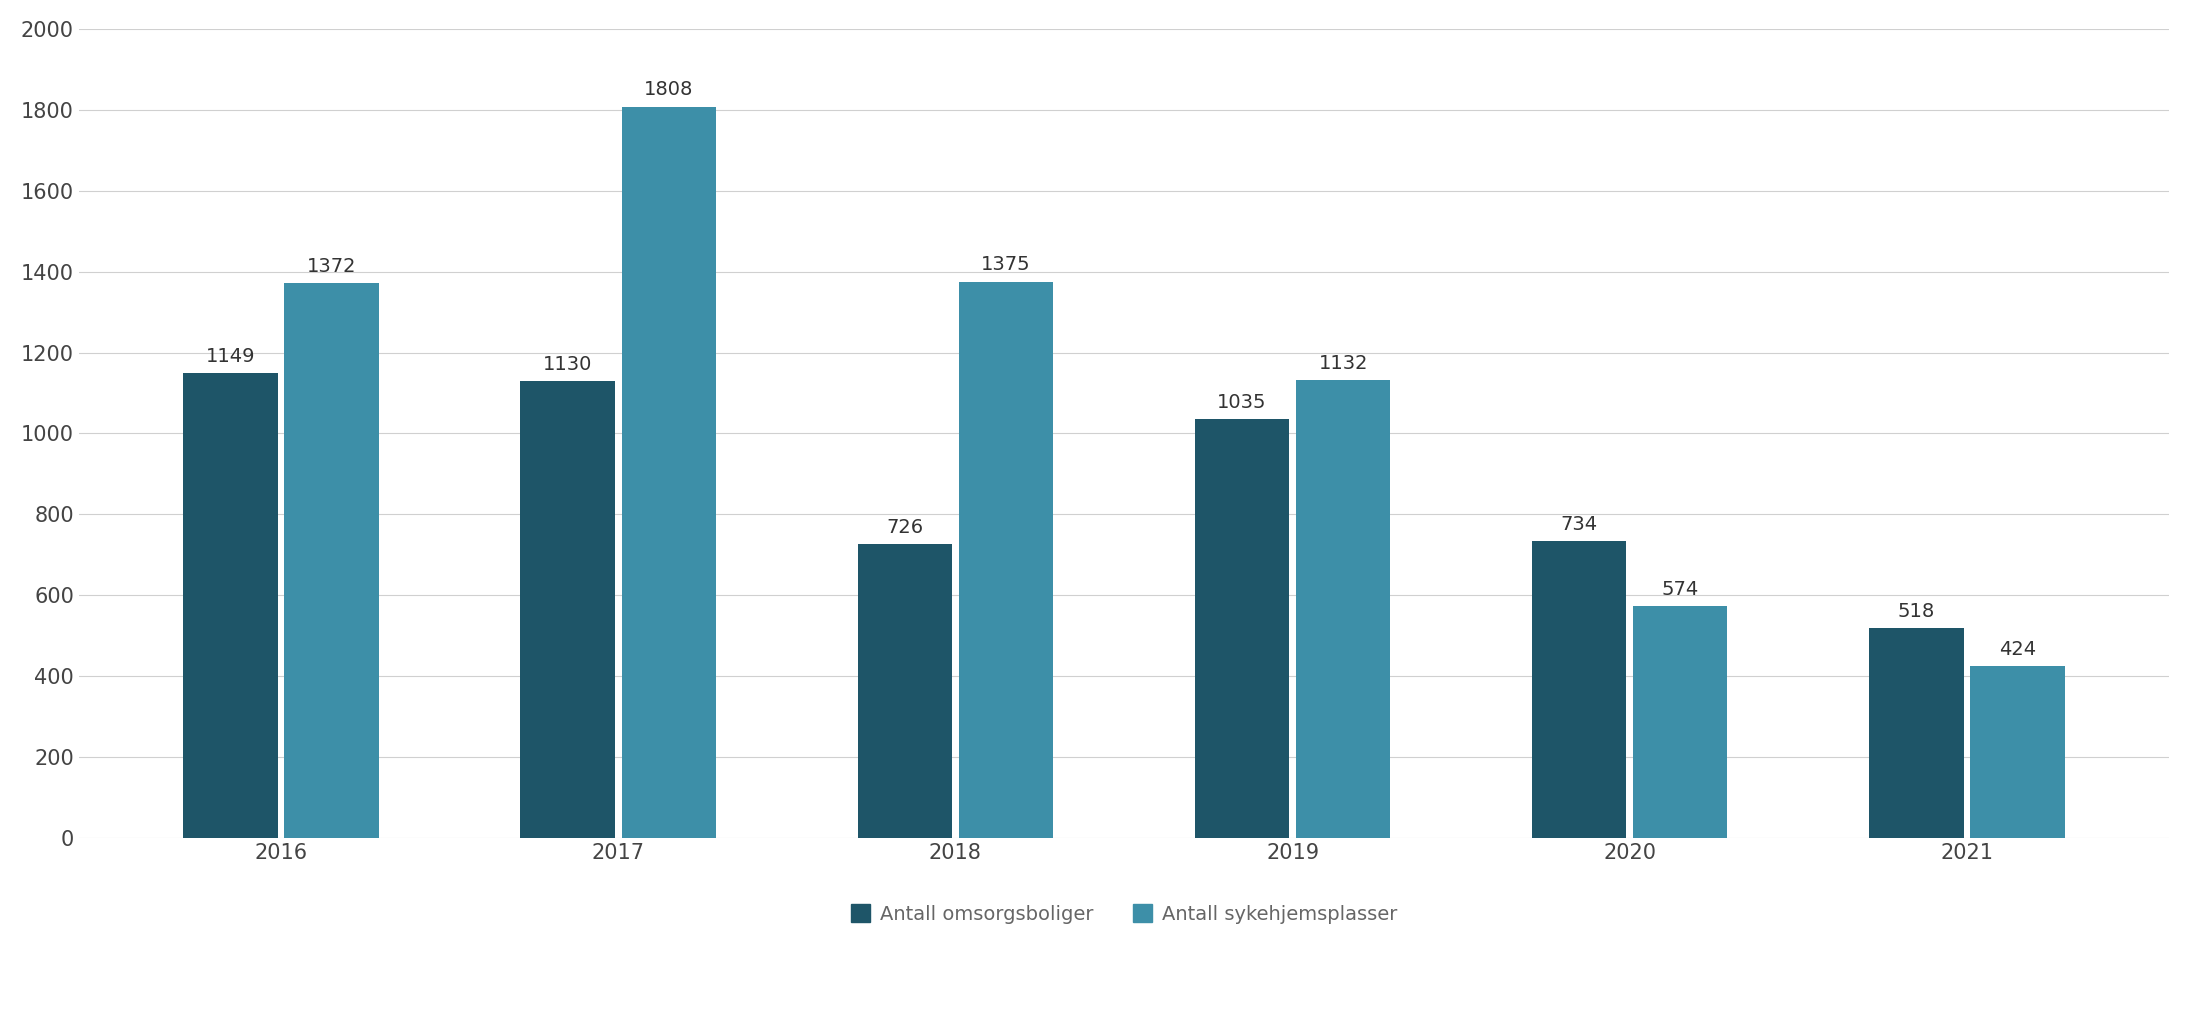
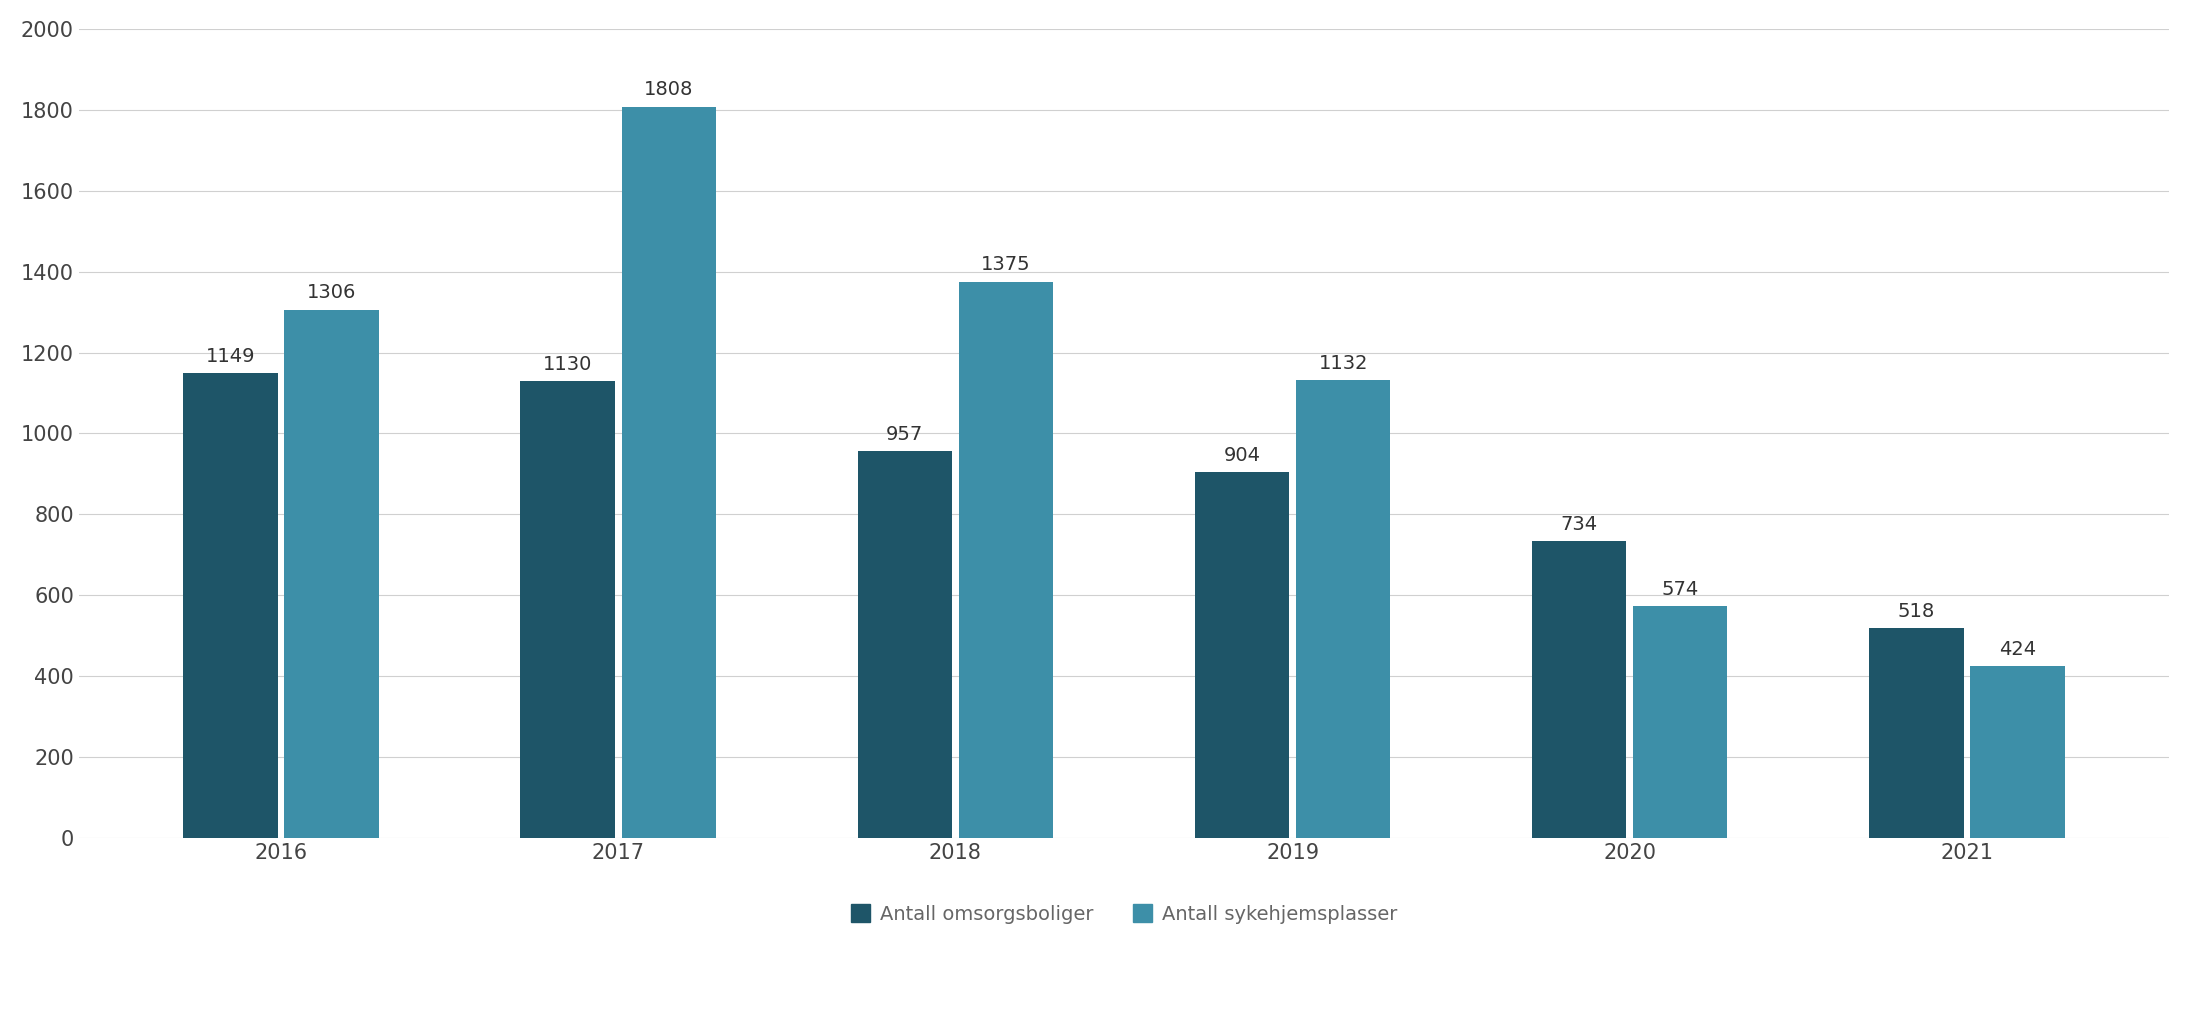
Antall sykehjemsplasser/2016: 1372 -> 1306
Antall omsorgsboliger/2018: 726 -> 957
Antall omsorgsboliger/2019: 1035 -> 904
